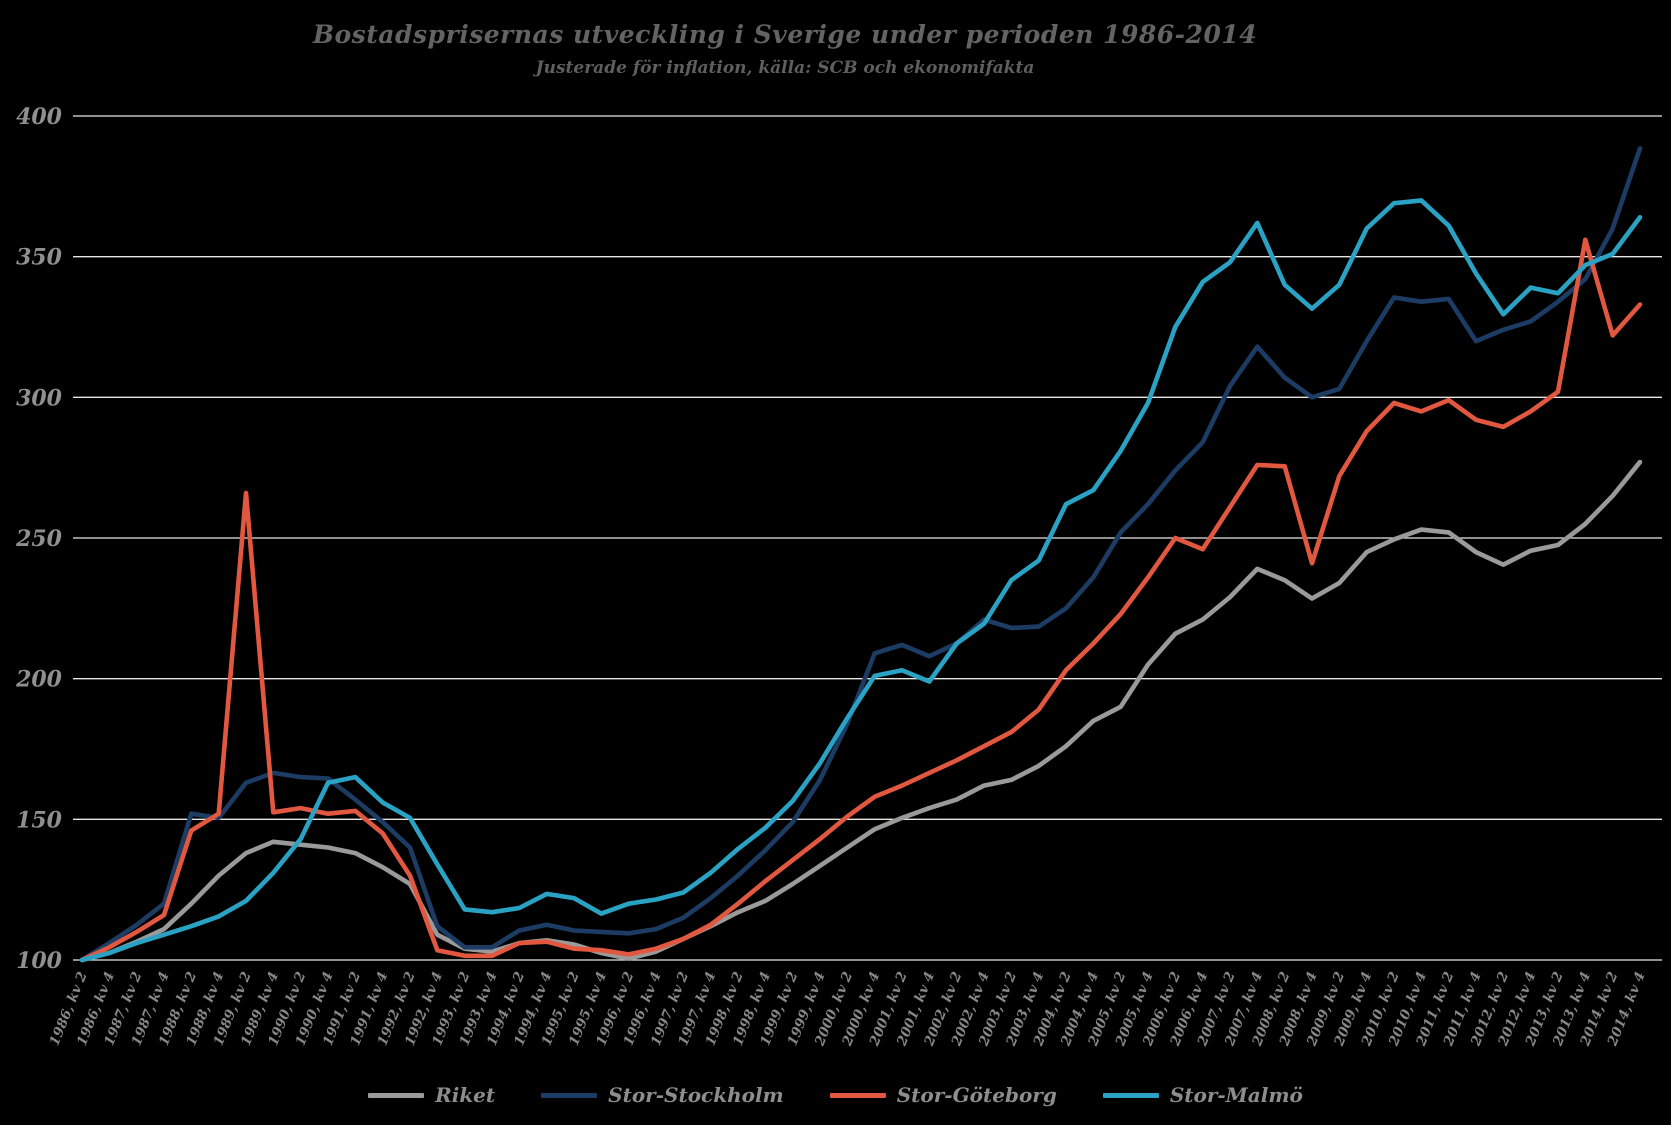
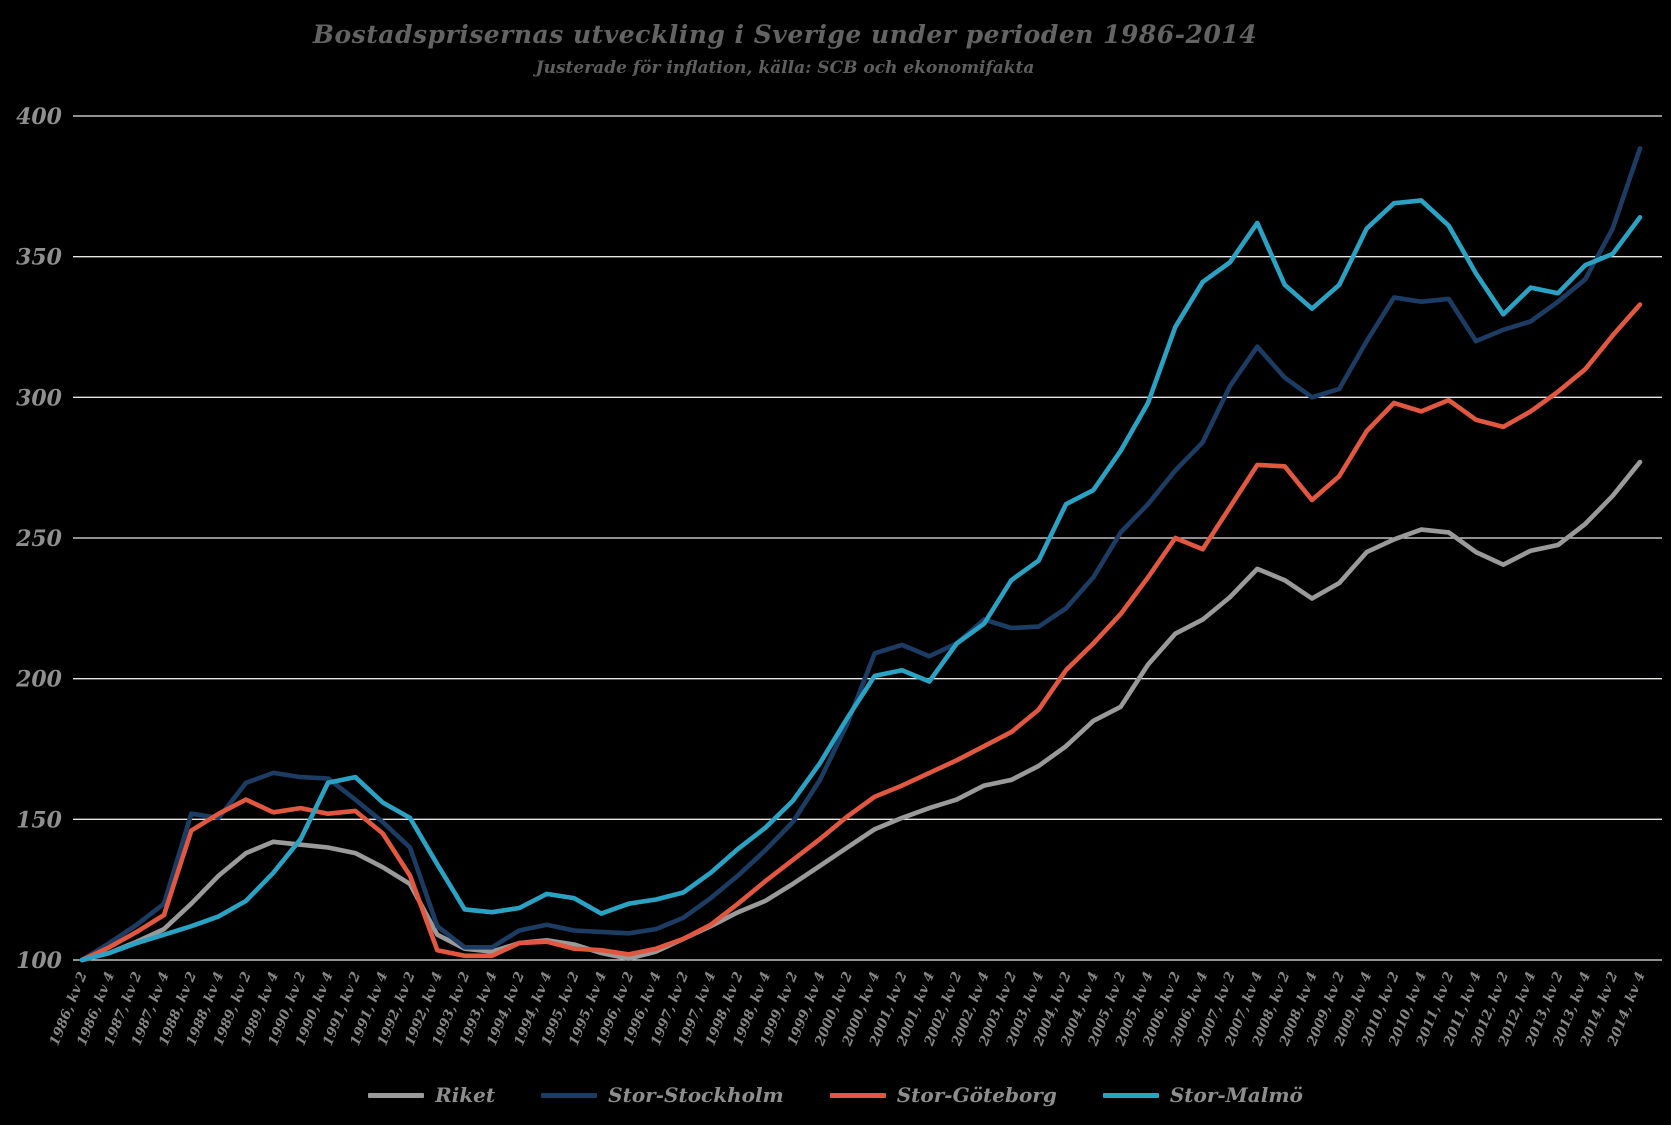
Stor-Göteborg/1989, kv 2: 266 -> 157
Stor-Göteborg/2008, kv 4: 241 -> 264
Stor-Göteborg/2013, kv 4: 356 -> 310
